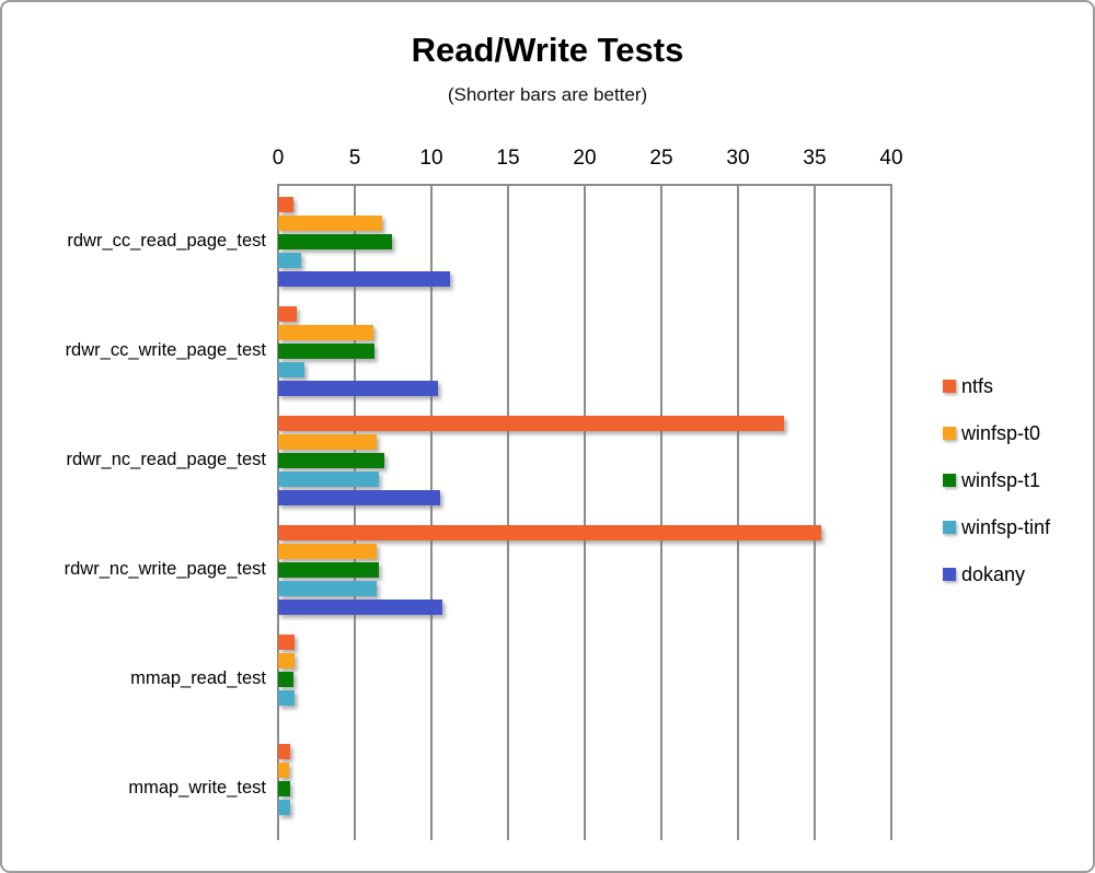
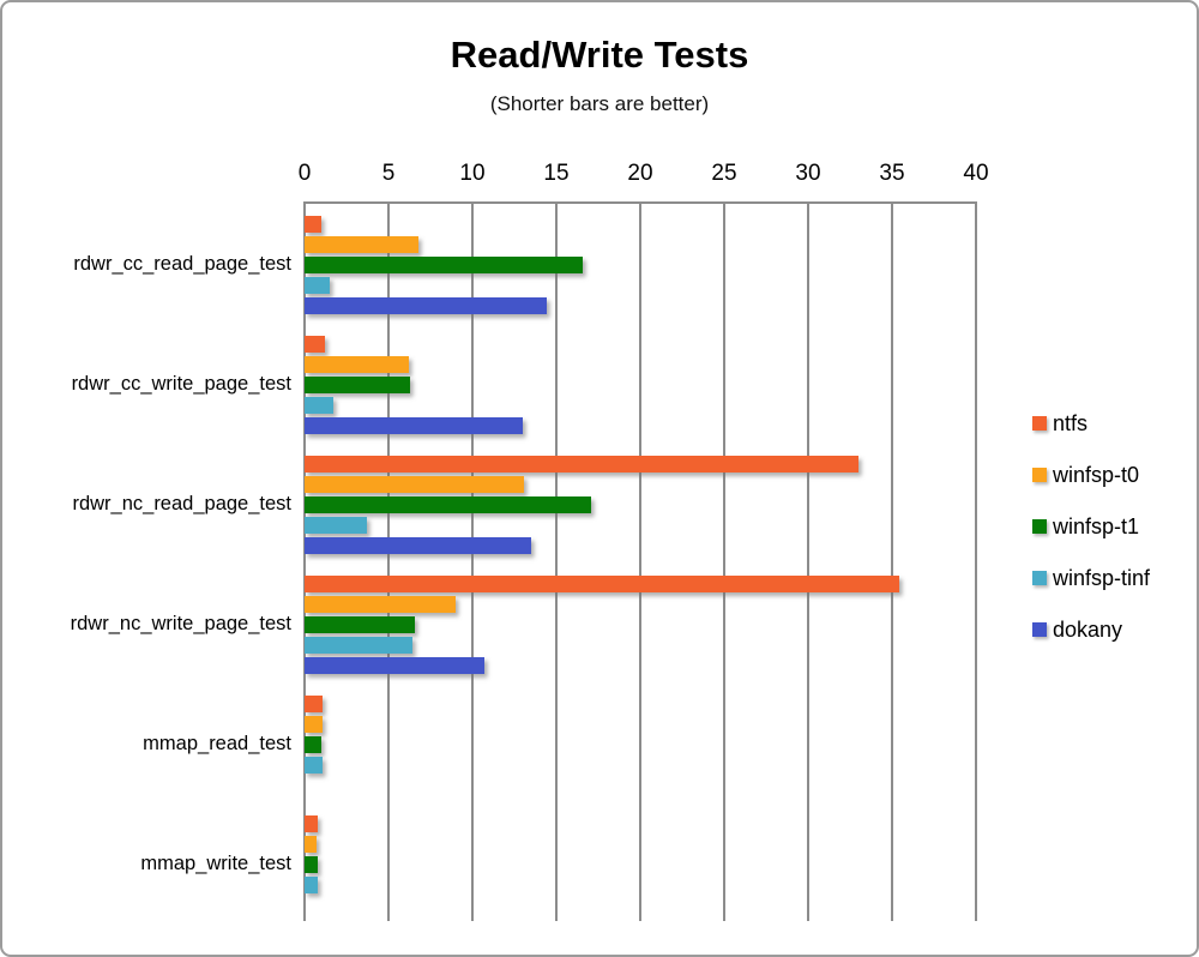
winfsp-t1/rdwr_cc_read_page_test: 7.4 -> 16.6
dokany/rdwr_cc_read_page_test: 11.2 -> 14.4
dokany/rdwr_cc_write_page_test: 10.4 -> 13.0
winfsp-t0/rdwr_nc_read_page_test: 6.4 -> 13.1
winfsp-t1/rdwr_nc_read_page_test: 6.9 -> 17.1
winfsp-tinf/rdwr_nc_read_page_test: 6.6 -> 3.7
dokany/rdwr_nc_read_page_test: 10.6 -> 13.5
winfsp-t0/rdwr_nc_write_page_test: 6.4 -> 9.0
